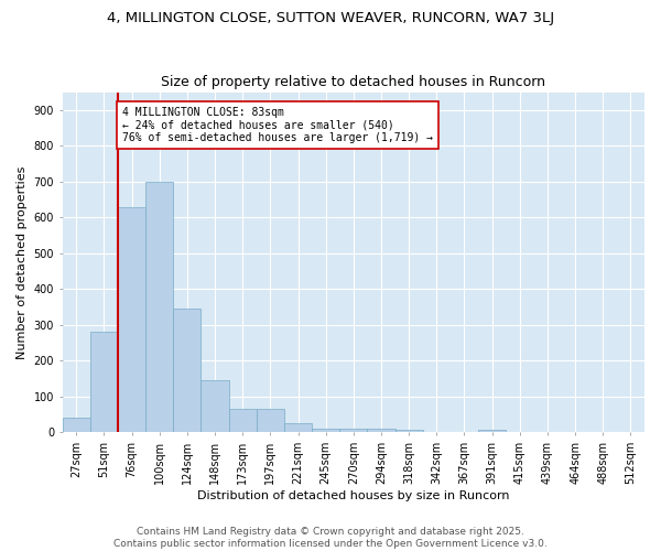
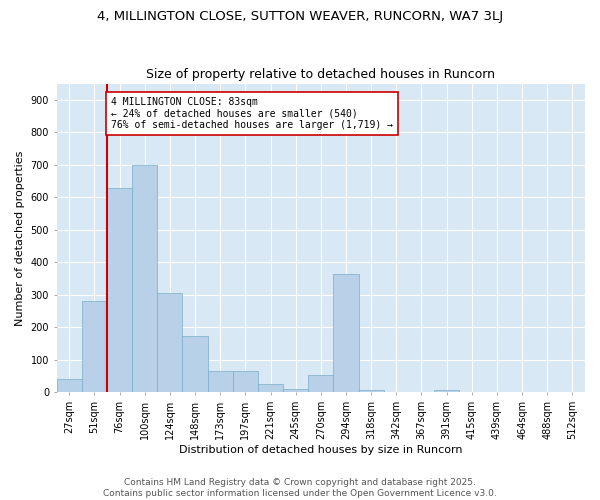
124sqm: 345 -> 305
148sqm: 145 -> 175
270sqm: 10 -> 55
294sqm: 10 -> 365
